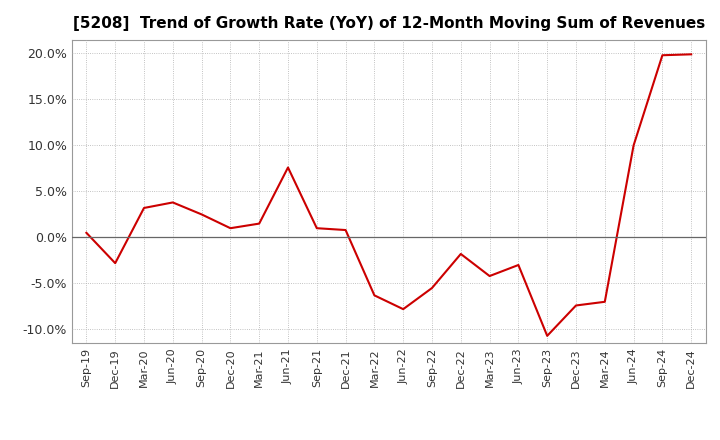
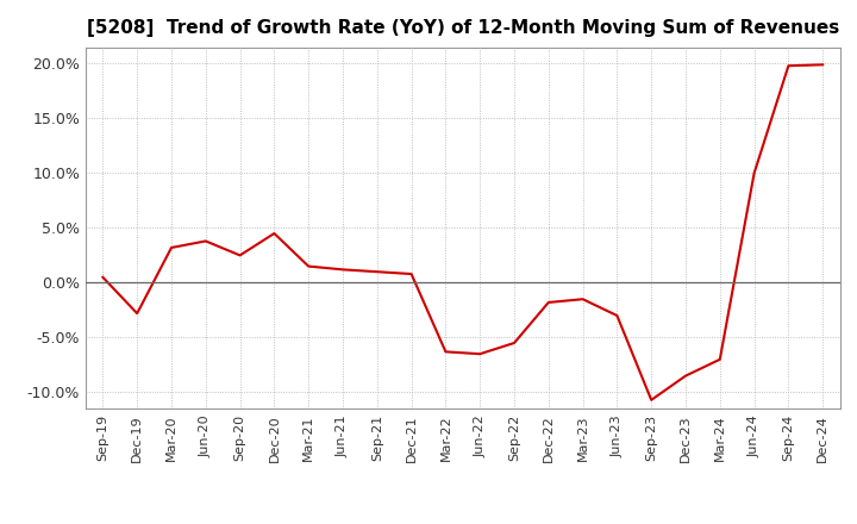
Dec-20: 1.0% -> 4.5%
Jun-21: 7.6% -> 1.2%
Jun-22: -7.8% -> -6.5%
Mar-23: -4.2% -> -1.5%
Dec-23: -7.4% -> -8.5%
